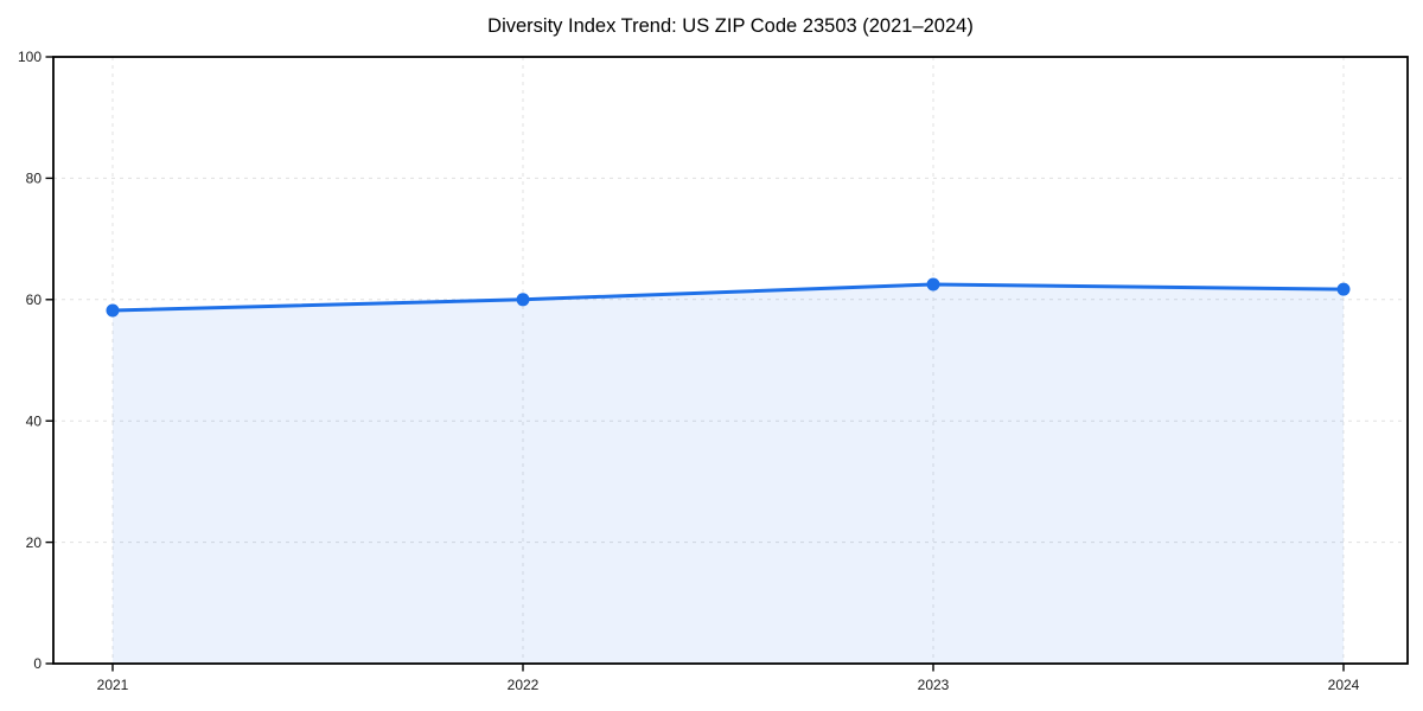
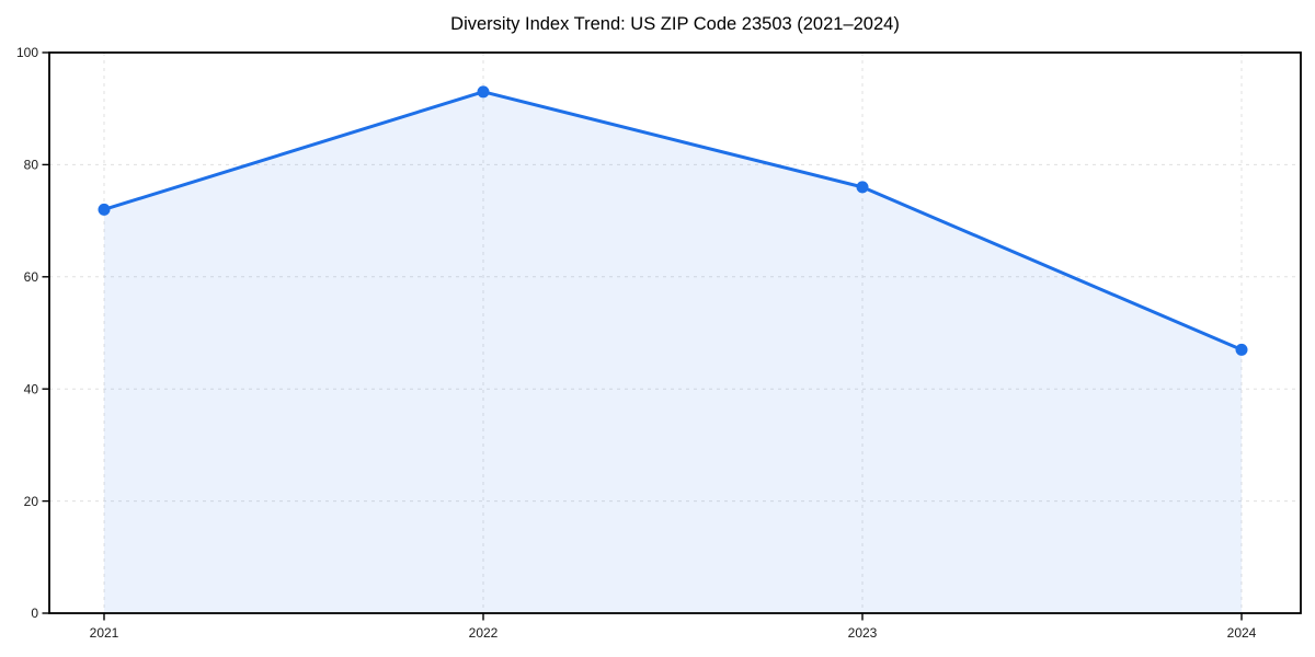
2021: 58 -> 72
2022: 60 -> 93
2023: 62 -> 76
2024: 62 -> 47
